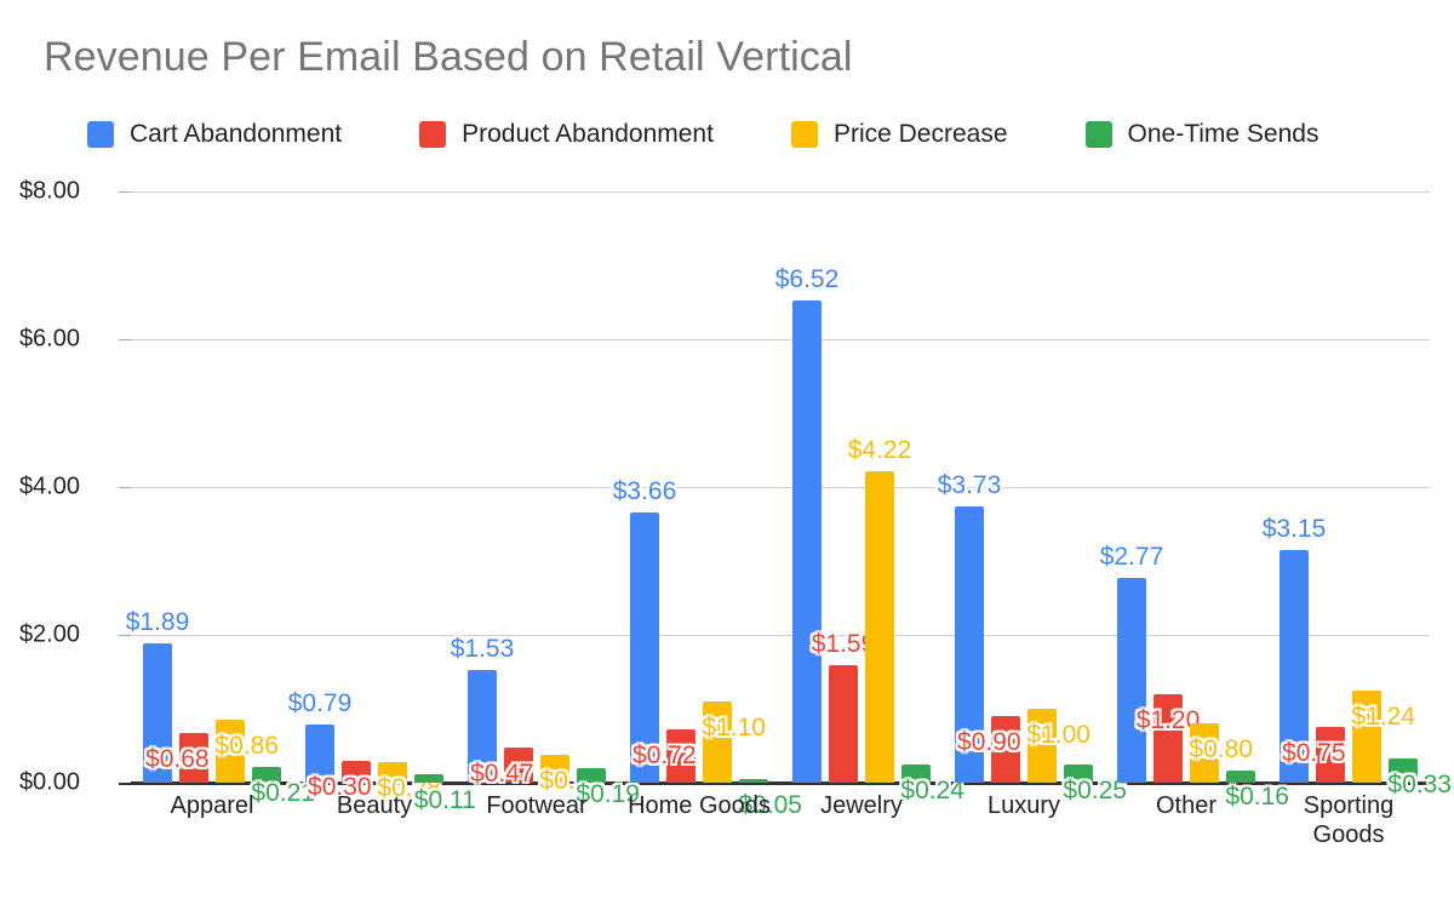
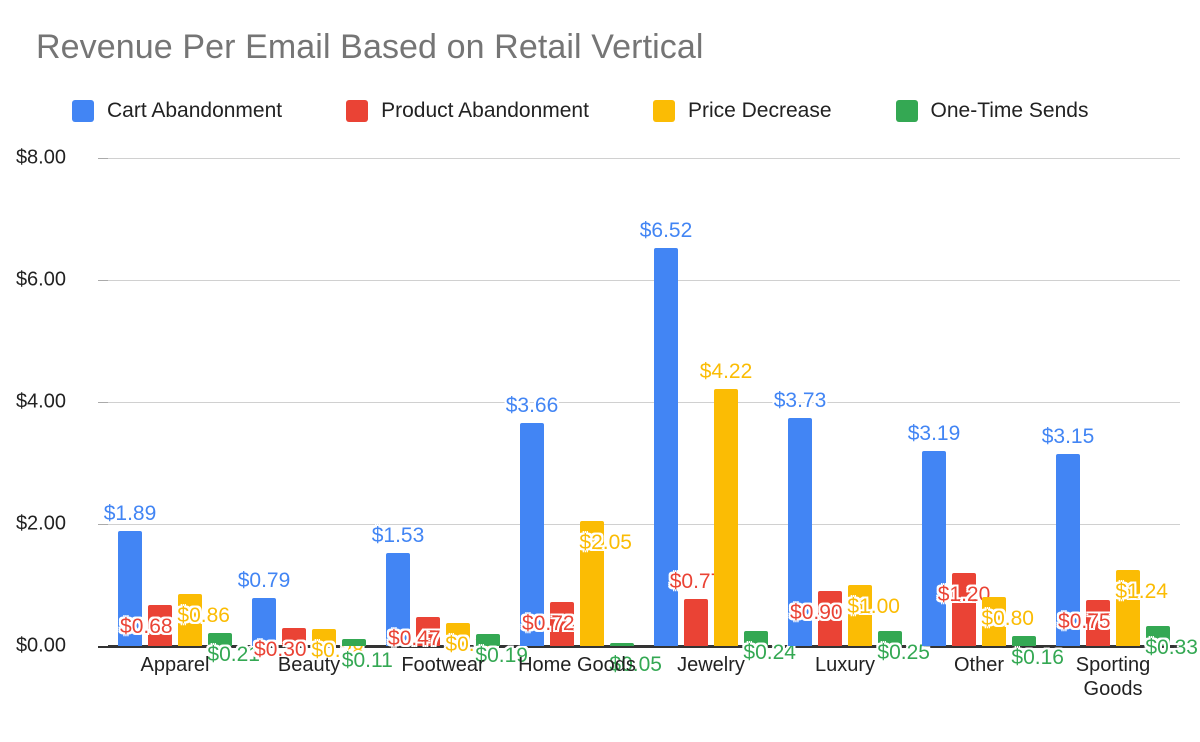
Price Decrease/Home Goods: $1.10 -> $2.05
Product Abandonment/Jewelry: $1.59 -> $0.77
Cart Abandonment/Other: $2.77 -> $3.19
